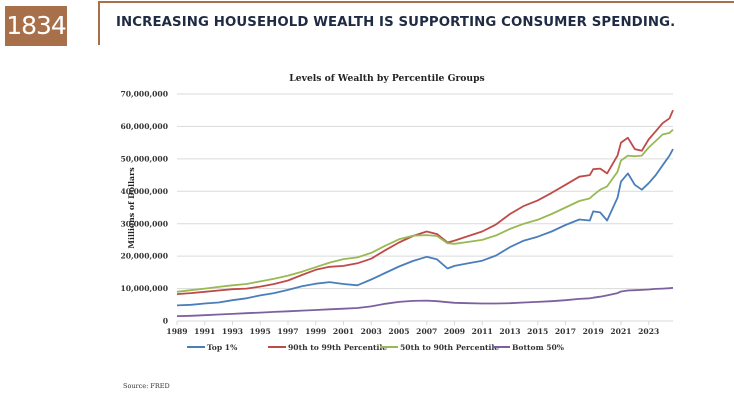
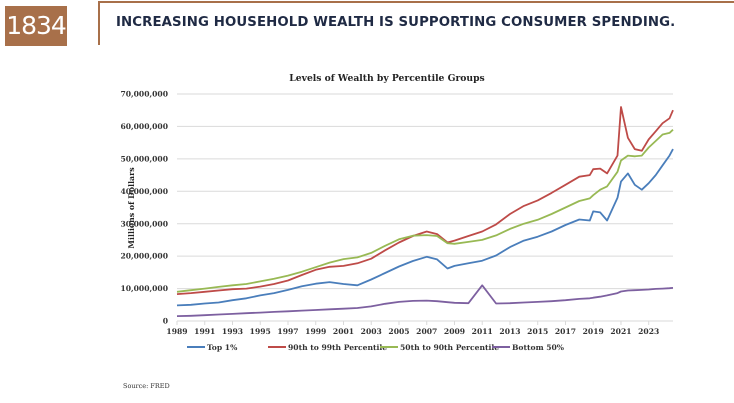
Bottom 50%/2011: 5000000 -> 11000000
90th to 99th Percentile/2021: 55000000 -> 66000000
